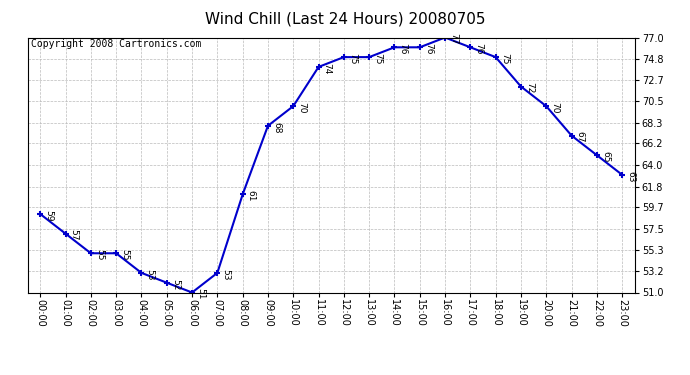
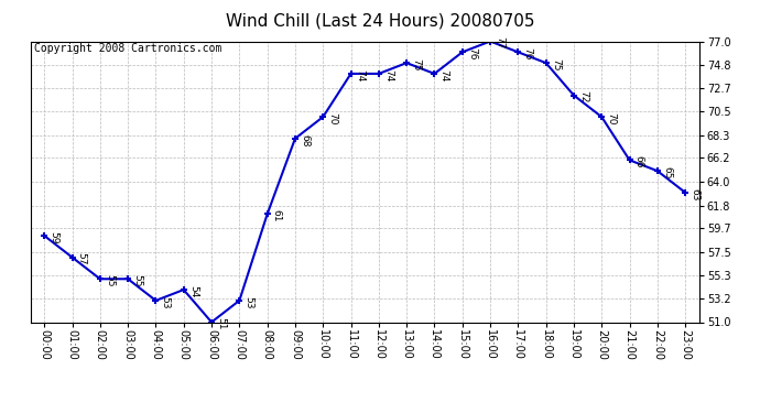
05:00: 52 -> 54
12:00: 75 -> 74
14:00: 76 -> 74
21:00: 67 -> 66
